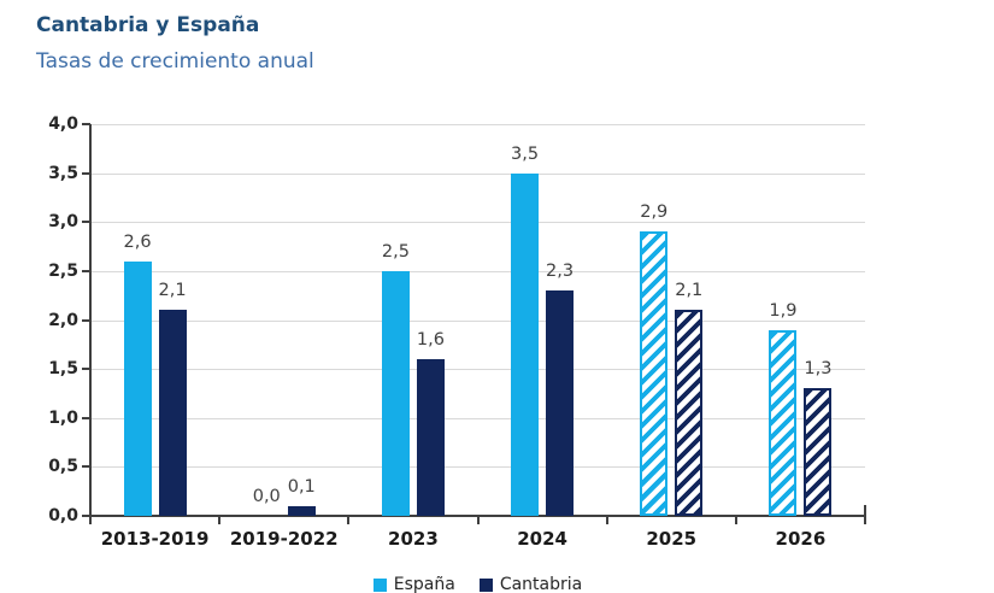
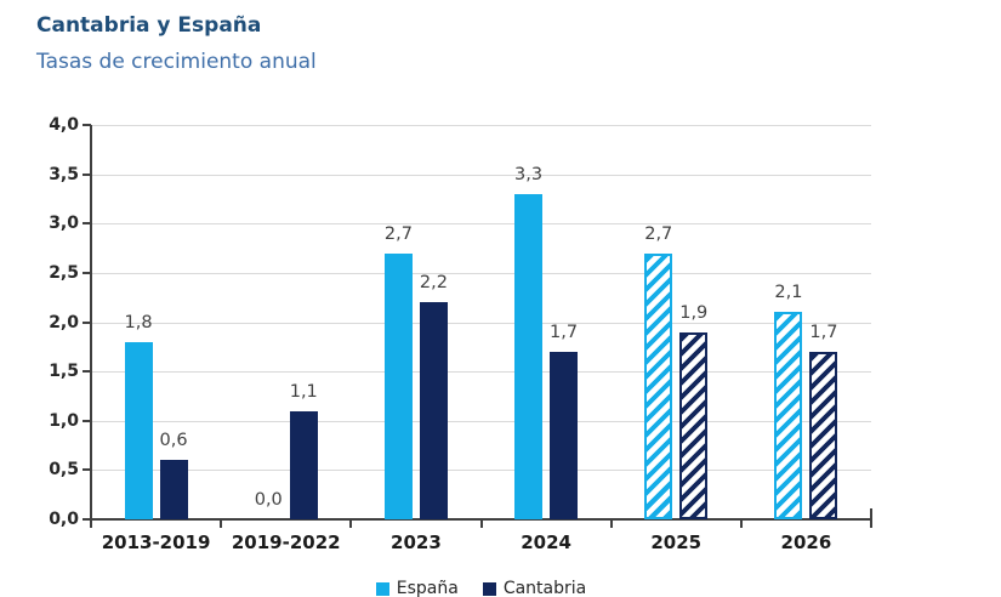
España/2013-2019: 2,6 -> 1,8
Cantabria/2013-2019: 2,1 -> 0,6
Cantabria/2019-2022: 0,1 -> 1,1
España/2023: 2,5 -> 2,7
Cantabria/2023: 1,6 -> 2,2
España/2024: 3,5 -> 3,3
Cantabria/2024: 2,3 -> 1,7
España/2025: 2,9 -> 2,7
Cantabria/2025: 2,1 -> 1,9
España/2026: 1,9 -> 2,1
Cantabria/2026: 1,3 -> 1,7
